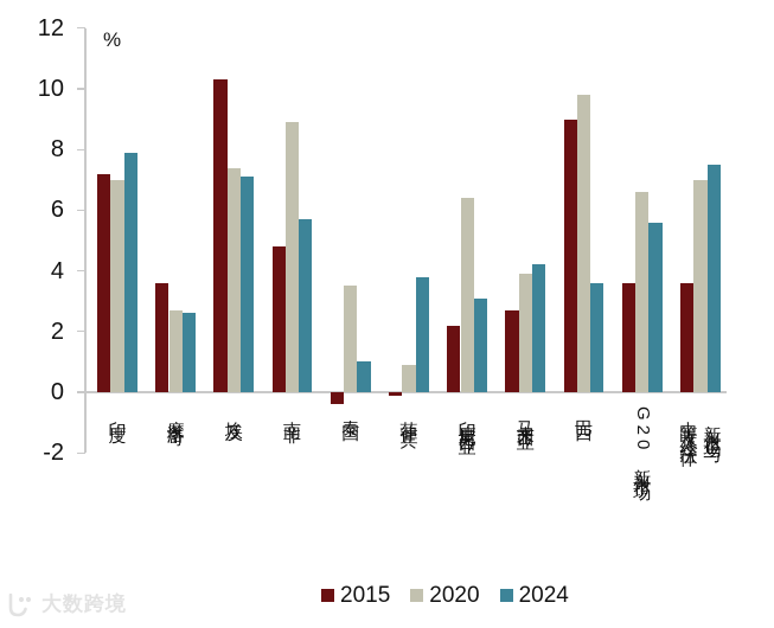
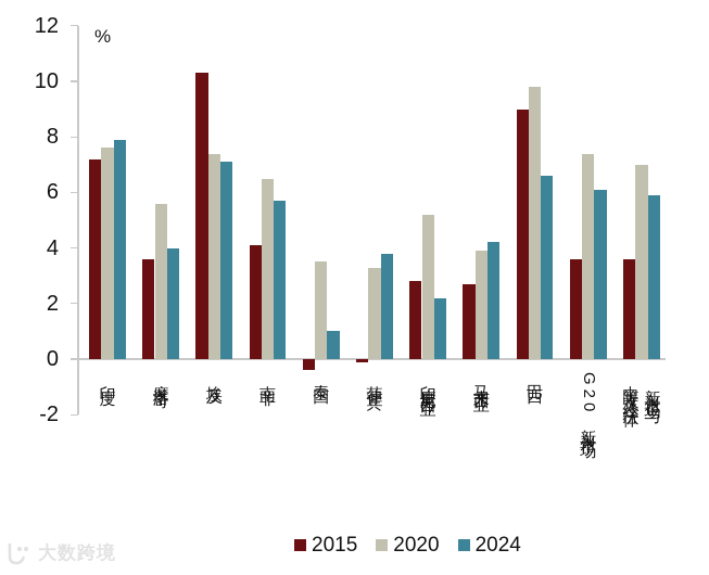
2020/印度: 7.0 -> 7.6
2020/摩洛哥: 2.7 -> 5.6
2024/摩洛哥: 2.6 -> 4.0
2015/南非: 4.8 -> 4.1
2020/南非: 8.9 -> 6.5
2020/菲律宾: 0.9 -> 3.3
2015/印度尼西亚: 2.2 -> 2.8
2020/印度尼西亚: 6.4 -> 5.2
2024/印度尼西亚: 3.1 -> 2.2
2024/巴西: 3.6 -> 6.6
2020/G20新兴市场: 6.6 -> 7.4
2024/G20新兴市场: 5.6 -> 6.1
2024/新兴市场与 中等收入经济体: 7.5 -> 5.9
